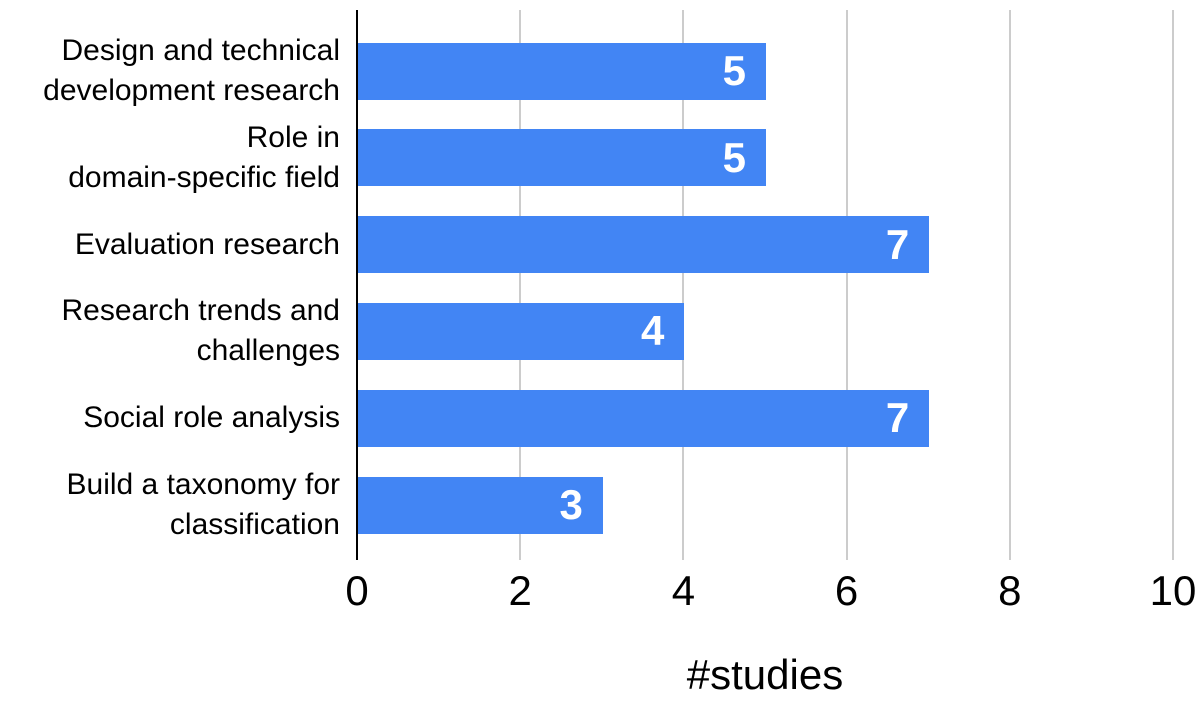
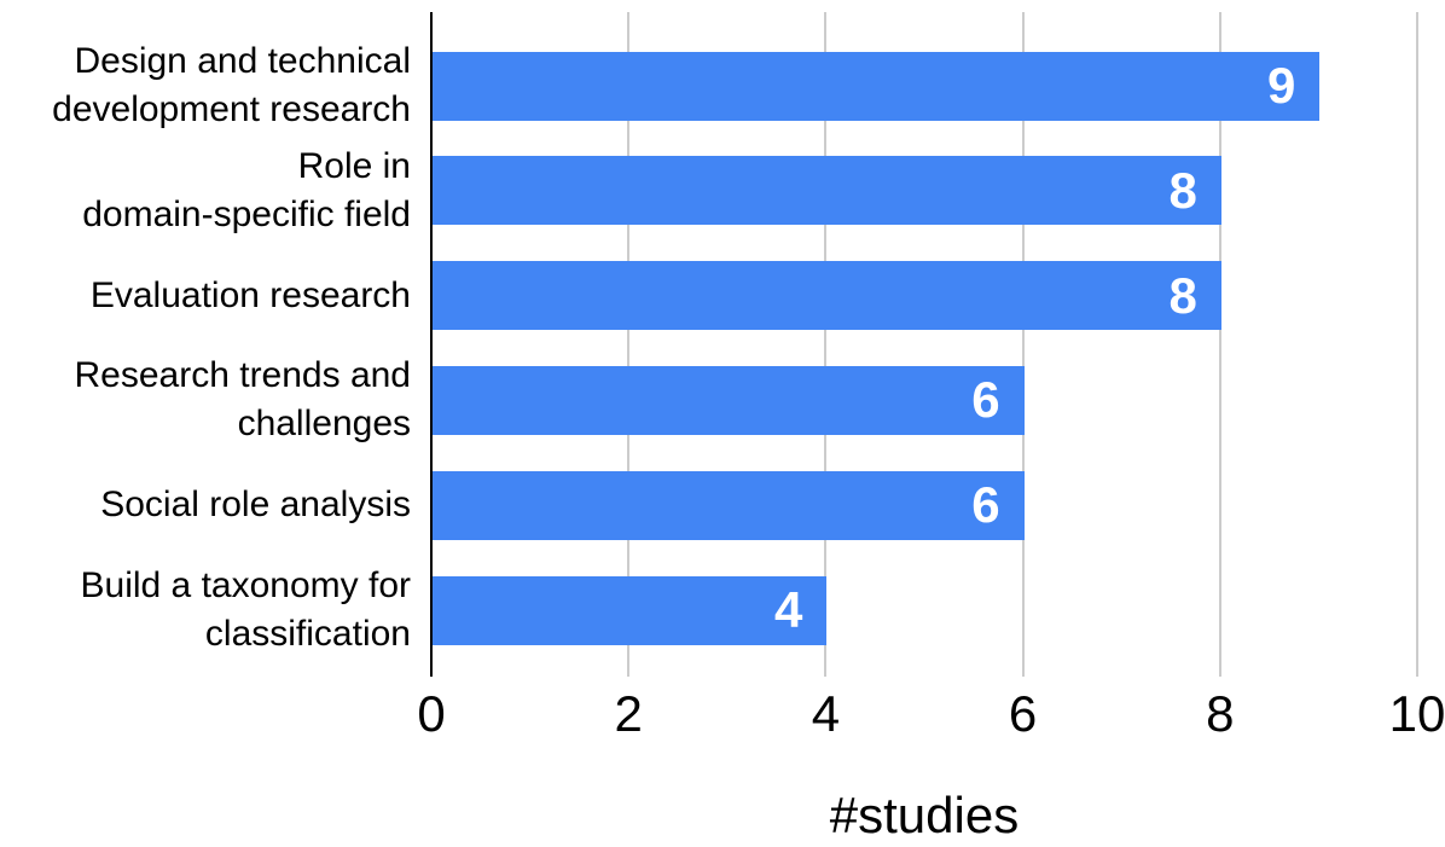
Design and technical development research: 5 -> 9
Role in domain-specific field: 5 -> 8
Evaluation research: 7 -> 8
Research trends and challenges: 4 -> 6
Social role analysis: 7 -> 6
Build a taxonomy for classification: 3 -> 4
